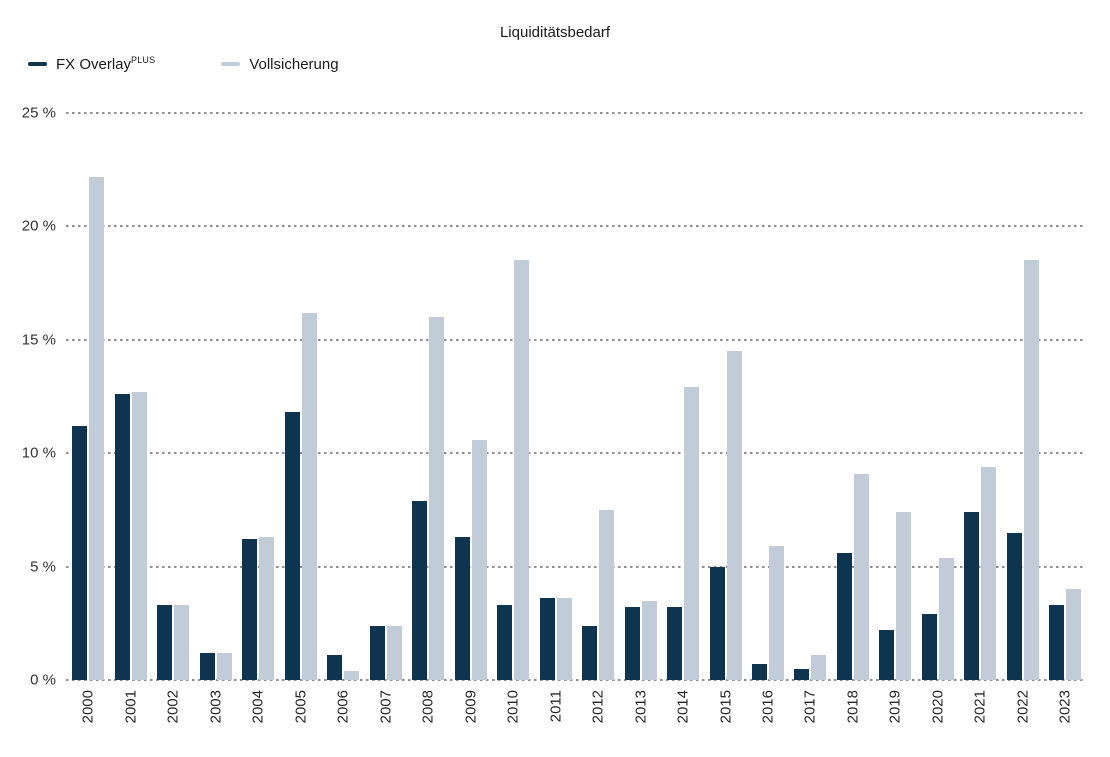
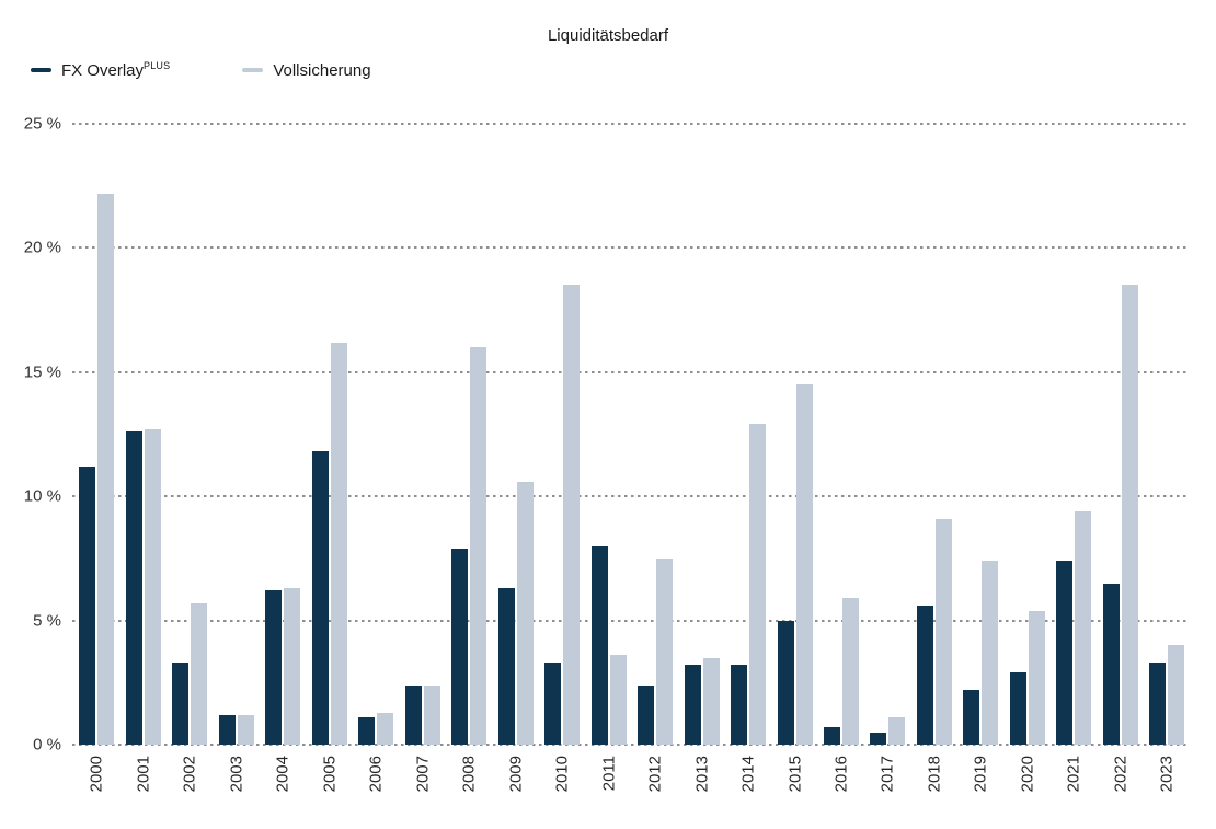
Vollsicherung/2002: 3.3% -> 5.7%
Vollsicherung/2006: 0.4% -> 1.3%
FX OverlayPLUS/2011: 3.6% -> 8.0%
